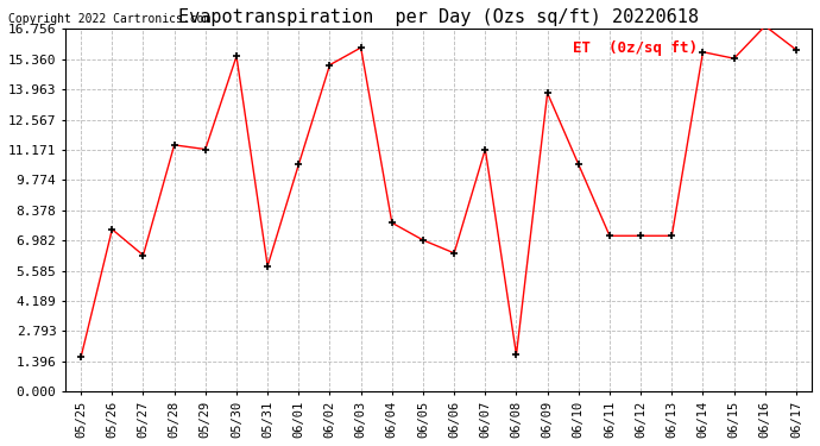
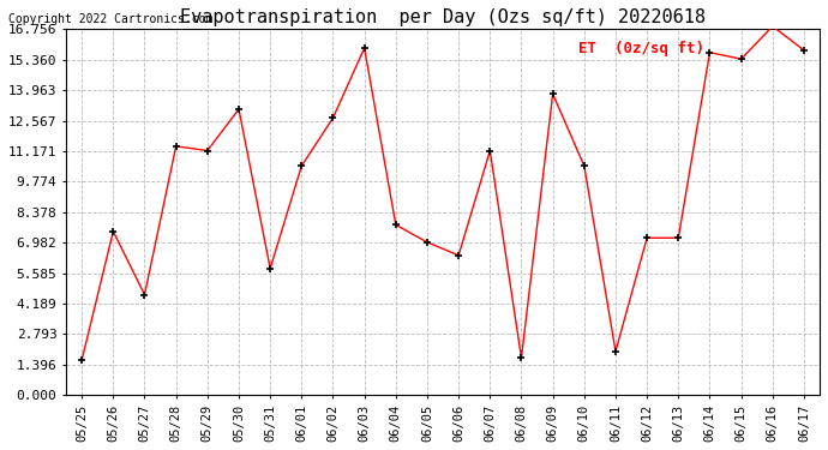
05/27: 6.3 -> 4.6
05/30: 15.5 -> 13.1
06/02: 15.1 -> 12.7
06/11: 7.2 -> 2.0
